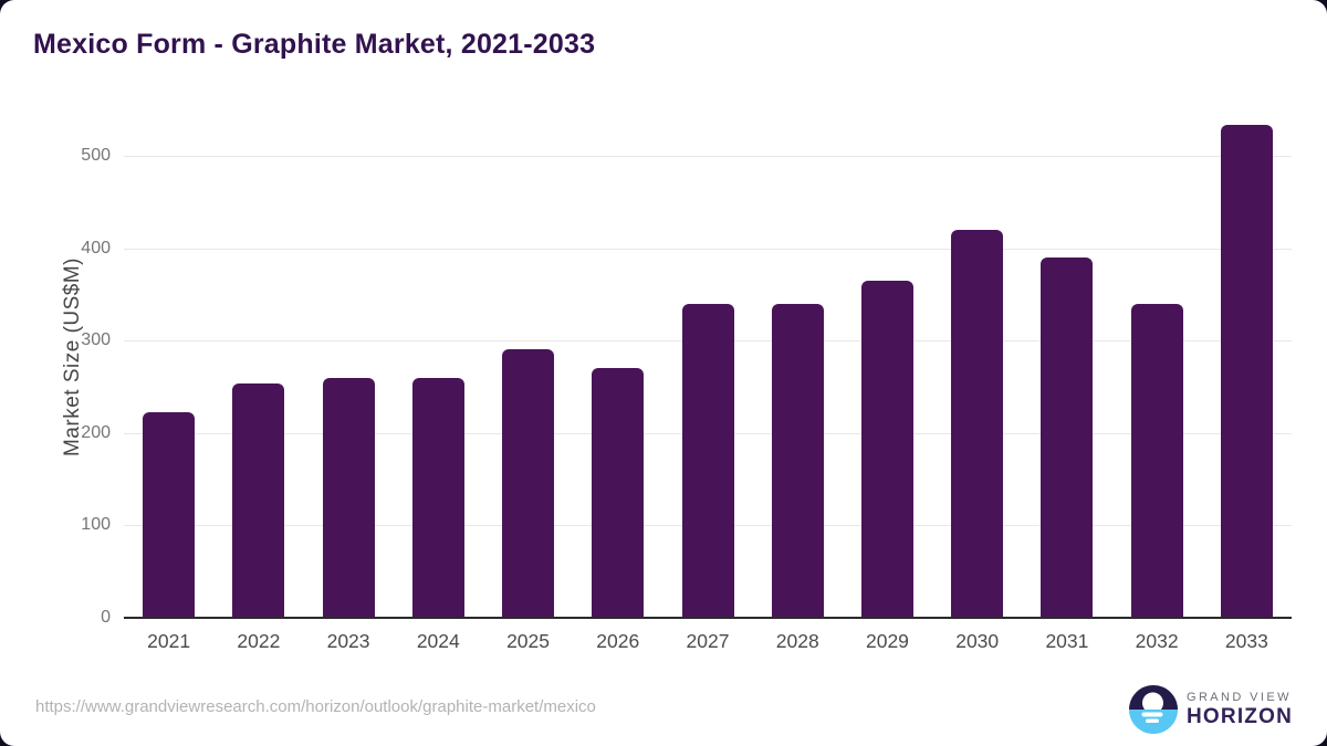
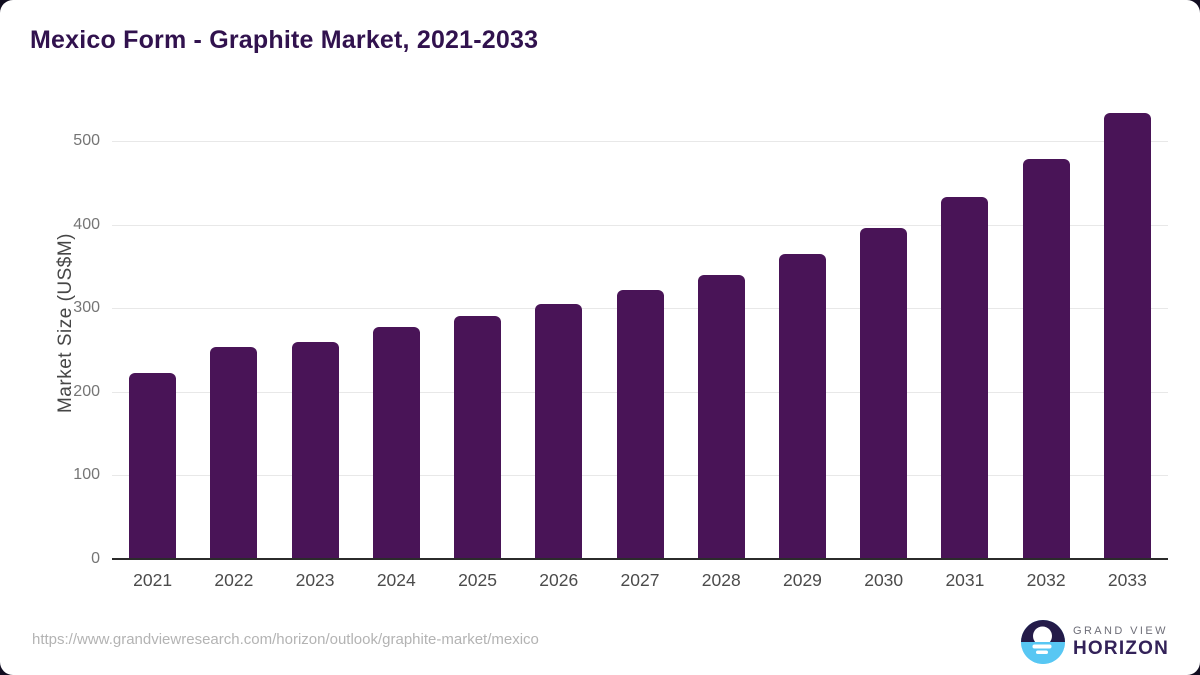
2024: 260 -> 280
2026: 270 -> 300
2027: 340 -> 320
2030: 420 -> 400
2031: 390 -> 430
2032: 340 -> 480
